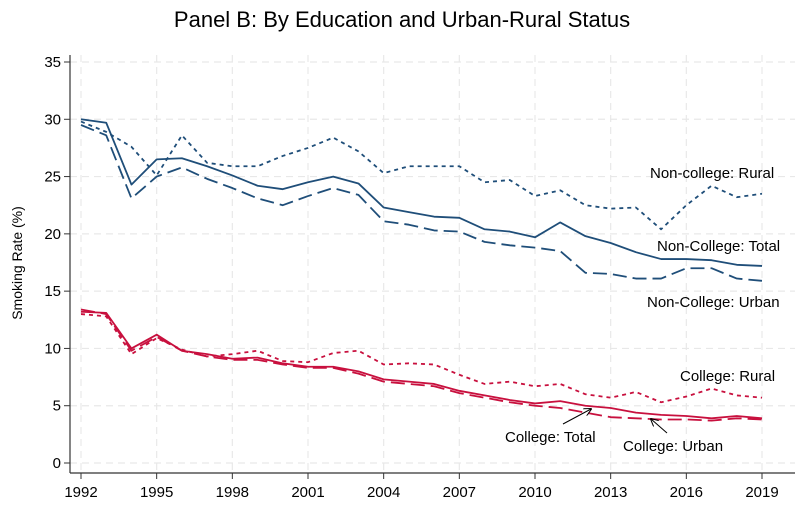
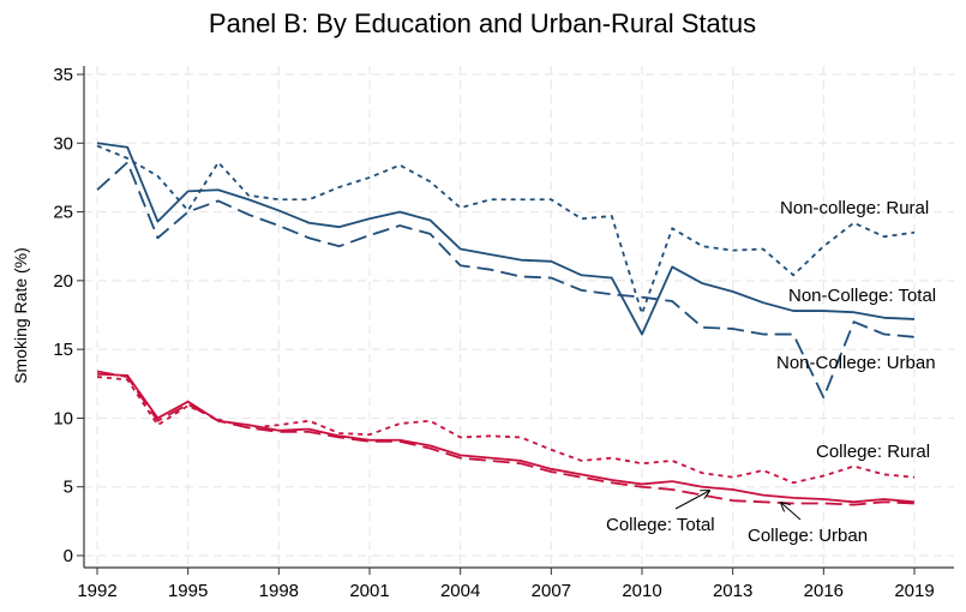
Non-College: Urban/1992: 29.5 -> 26.6
Non-College: Total/2010: 19.7 -> 16.1
Non-college: Rural/2010: 23.3 -> 17.6
Non-College: Urban/2016: 17.0 -> 11.5
